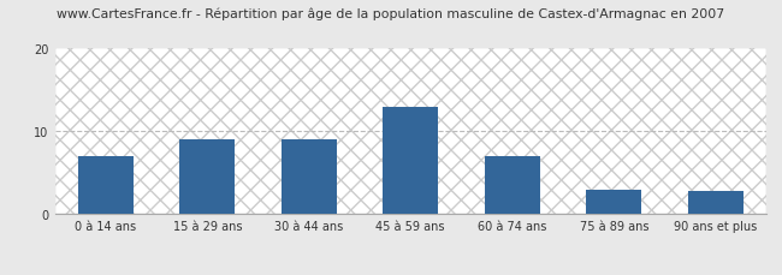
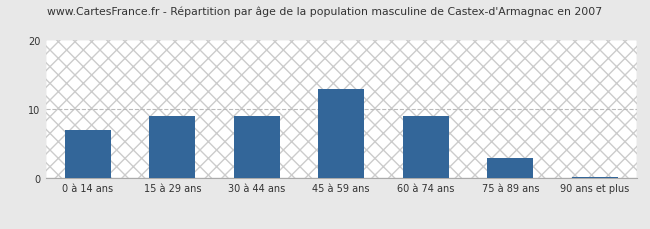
60 à 74 ans: 7.0 -> 9.0
90 ans et plus: 2.8 -> 0.2
